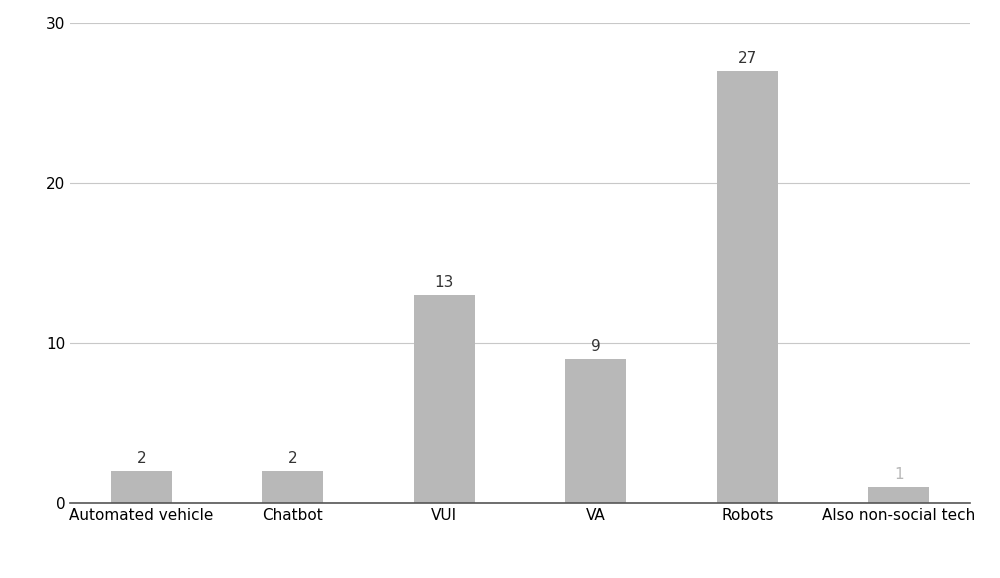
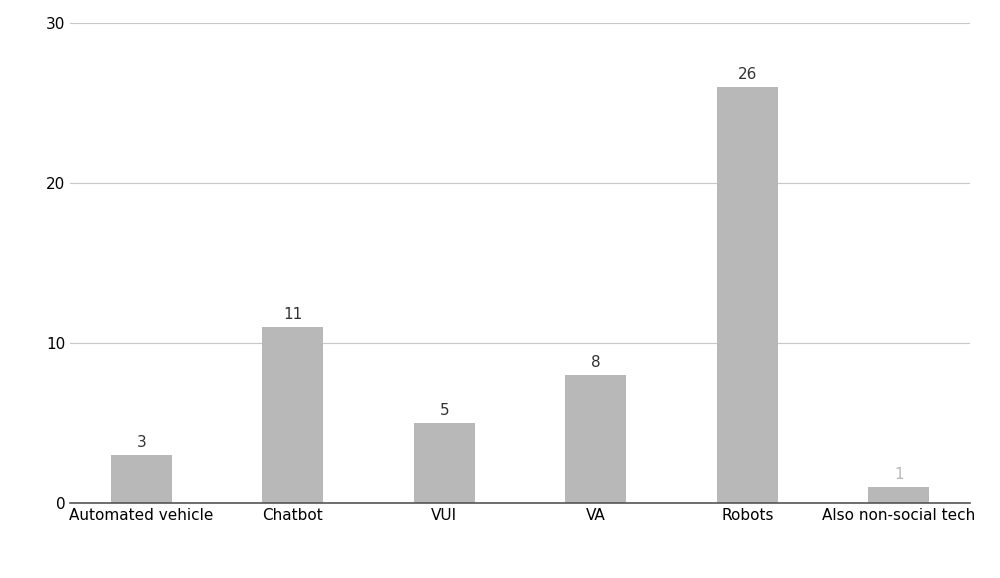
Automated vehicle: 2 -> 3
Chatbot: 2 -> 11
VUI: 13 -> 5
VA: 9 -> 8
Robots: 27 -> 26
